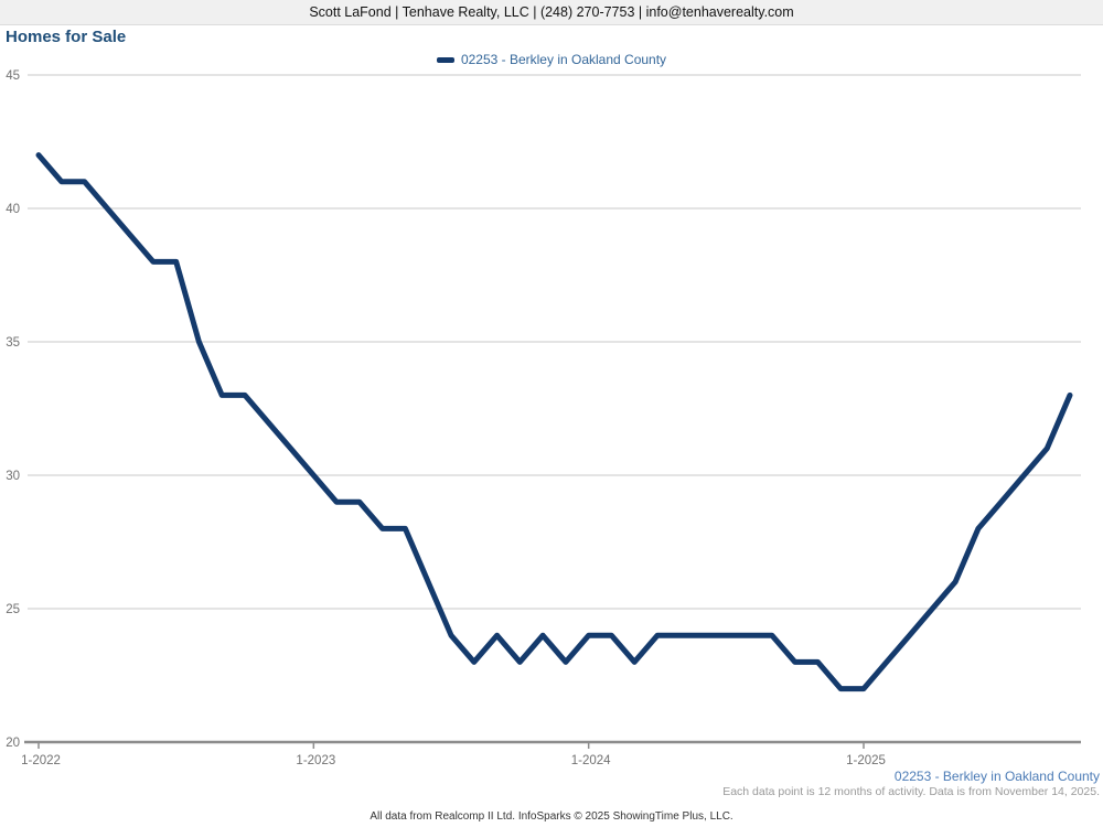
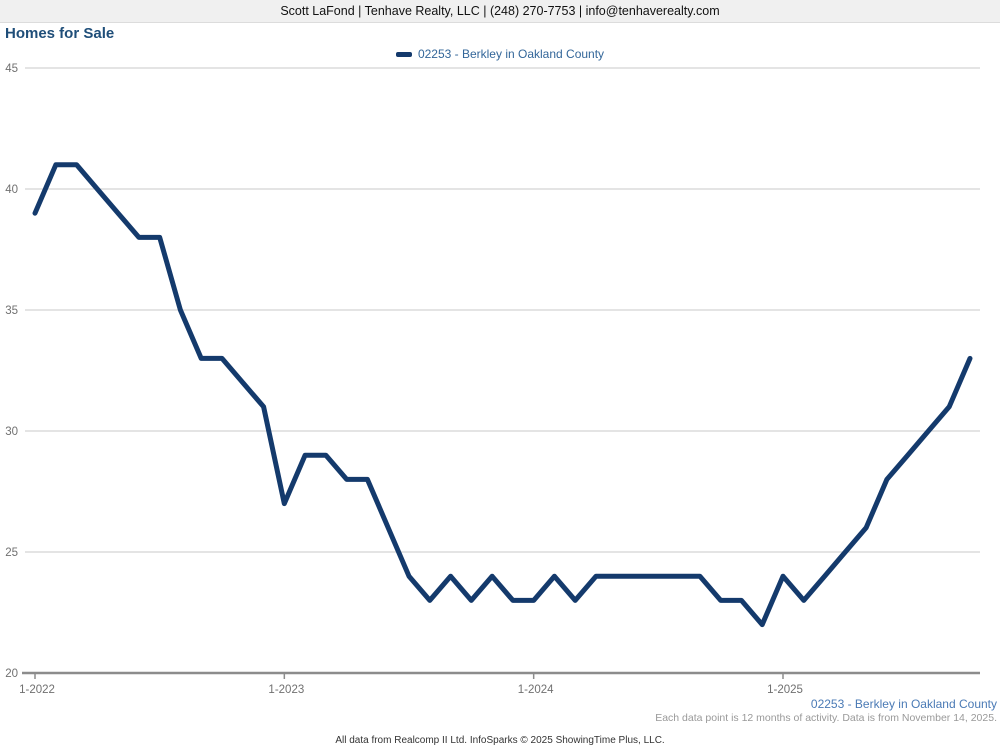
1-2022: 42 -> 39
1-2023: 30 -> 27
1-2024: 24 -> 23
1-2025: 22 -> 24
